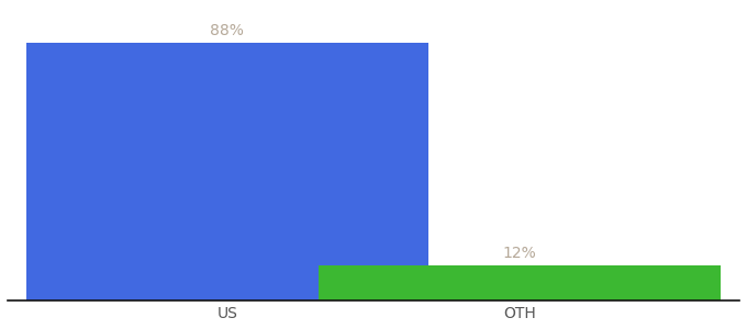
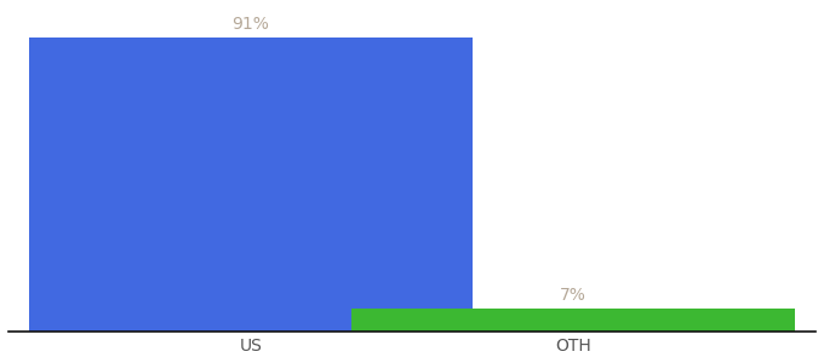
US: 88% -> 91%
OTH: 12% -> 7%
